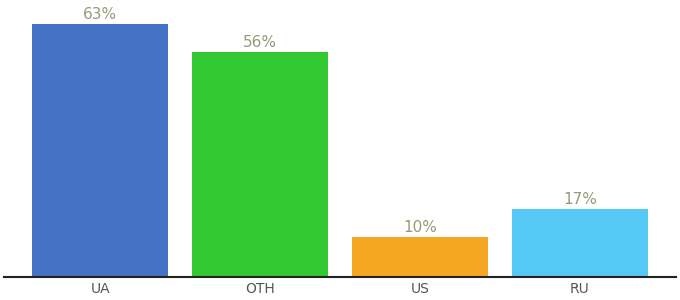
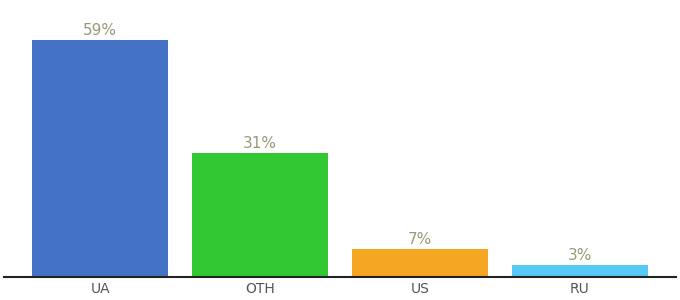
UA: 63% -> 59%
OTH: 56% -> 31%
US: 10% -> 7%
RU: 17% -> 3%
